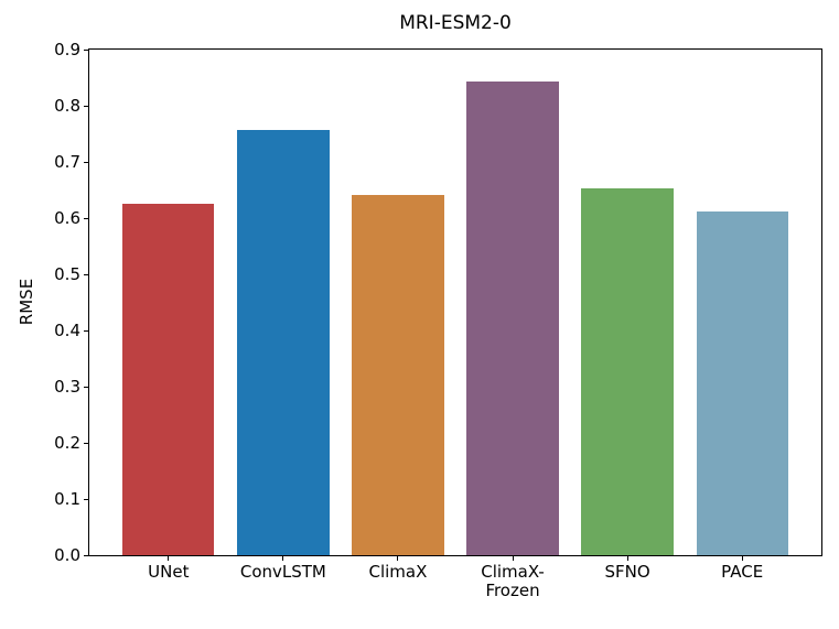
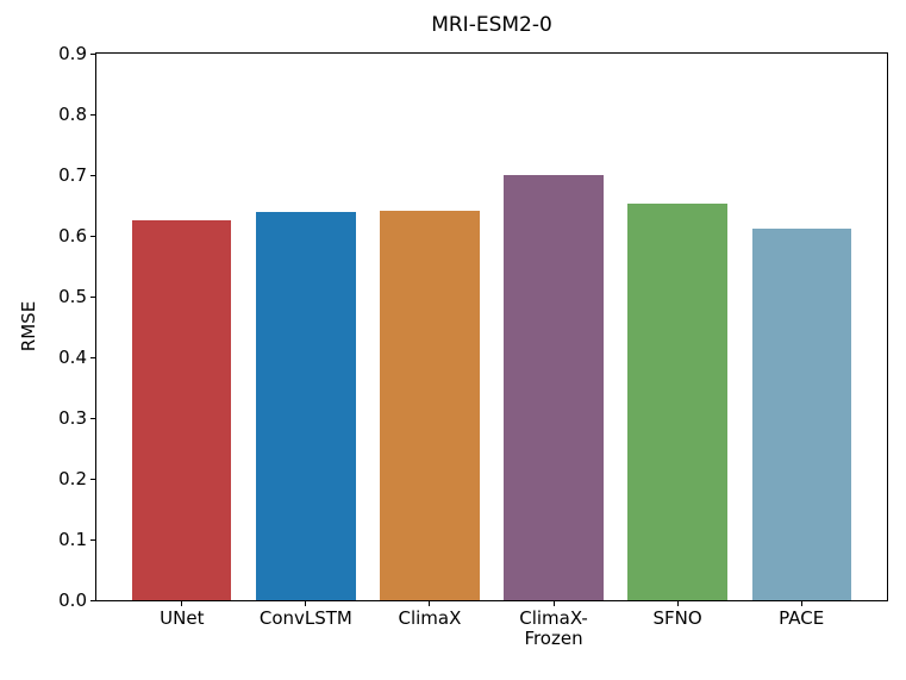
ConvLSTM: 0.76 -> 0.64
ClimaX- Frozen: 0.84 -> 0.70
